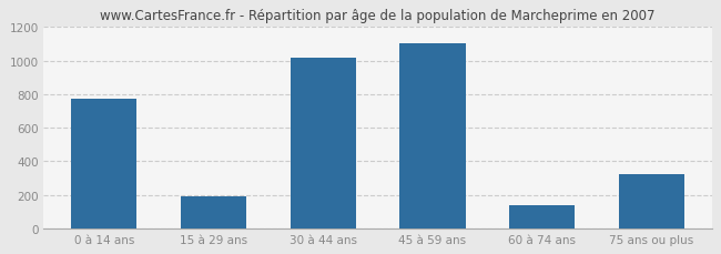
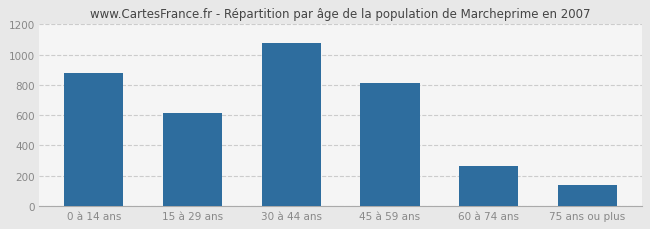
0 à 14 ans: 770 -> 880
15 à 29 ans: 190 -> 620
30 à 44 ans: 1020 -> 1080
45 à 59 ans: 1100 -> 820
60 à 74 ans: 140 -> 260
75 ans ou plus: 320 -> 140
